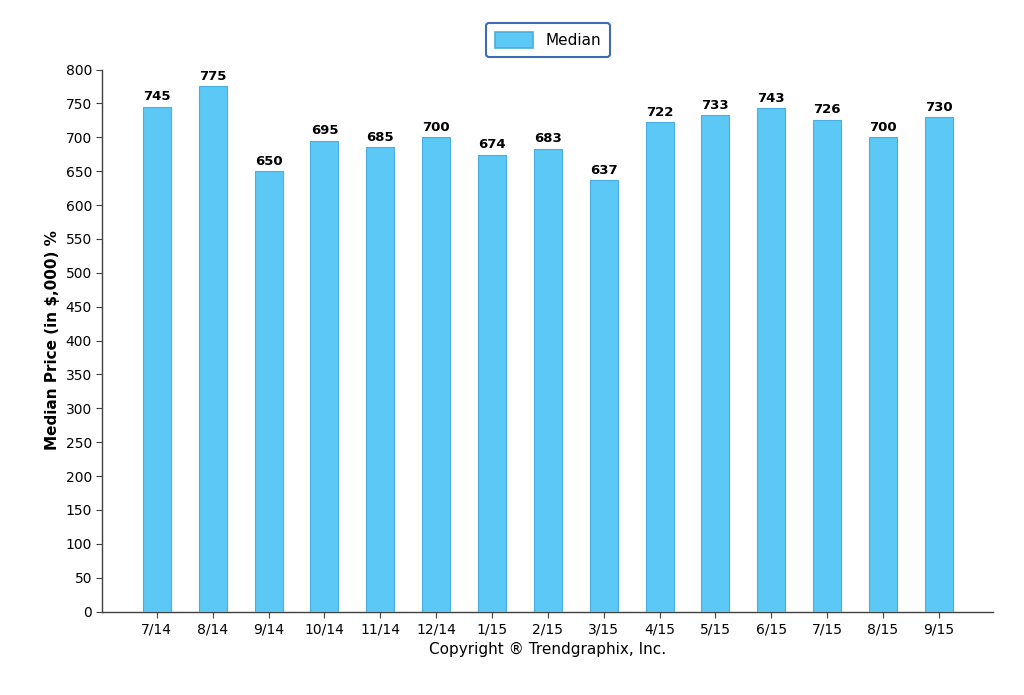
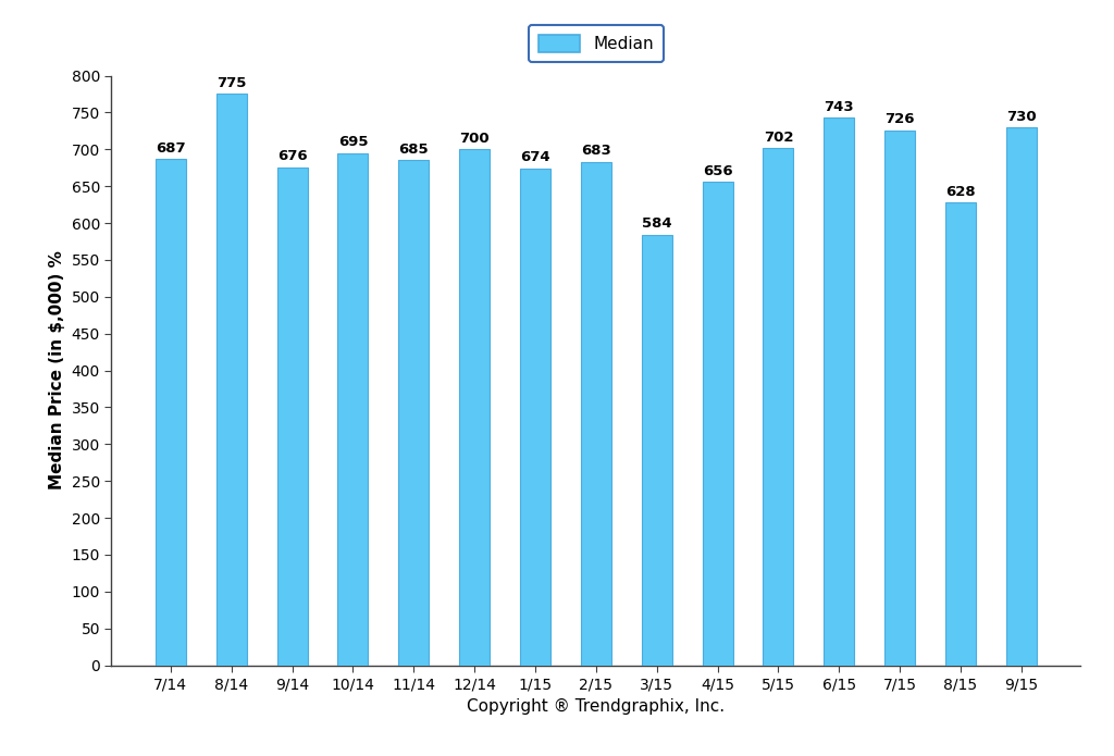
7/14: 745 -> 687
9/14: 650 -> 676
3/15: 637 -> 584
4/15: 722 -> 656
5/15: 733 -> 702
8/15: 700 -> 628
